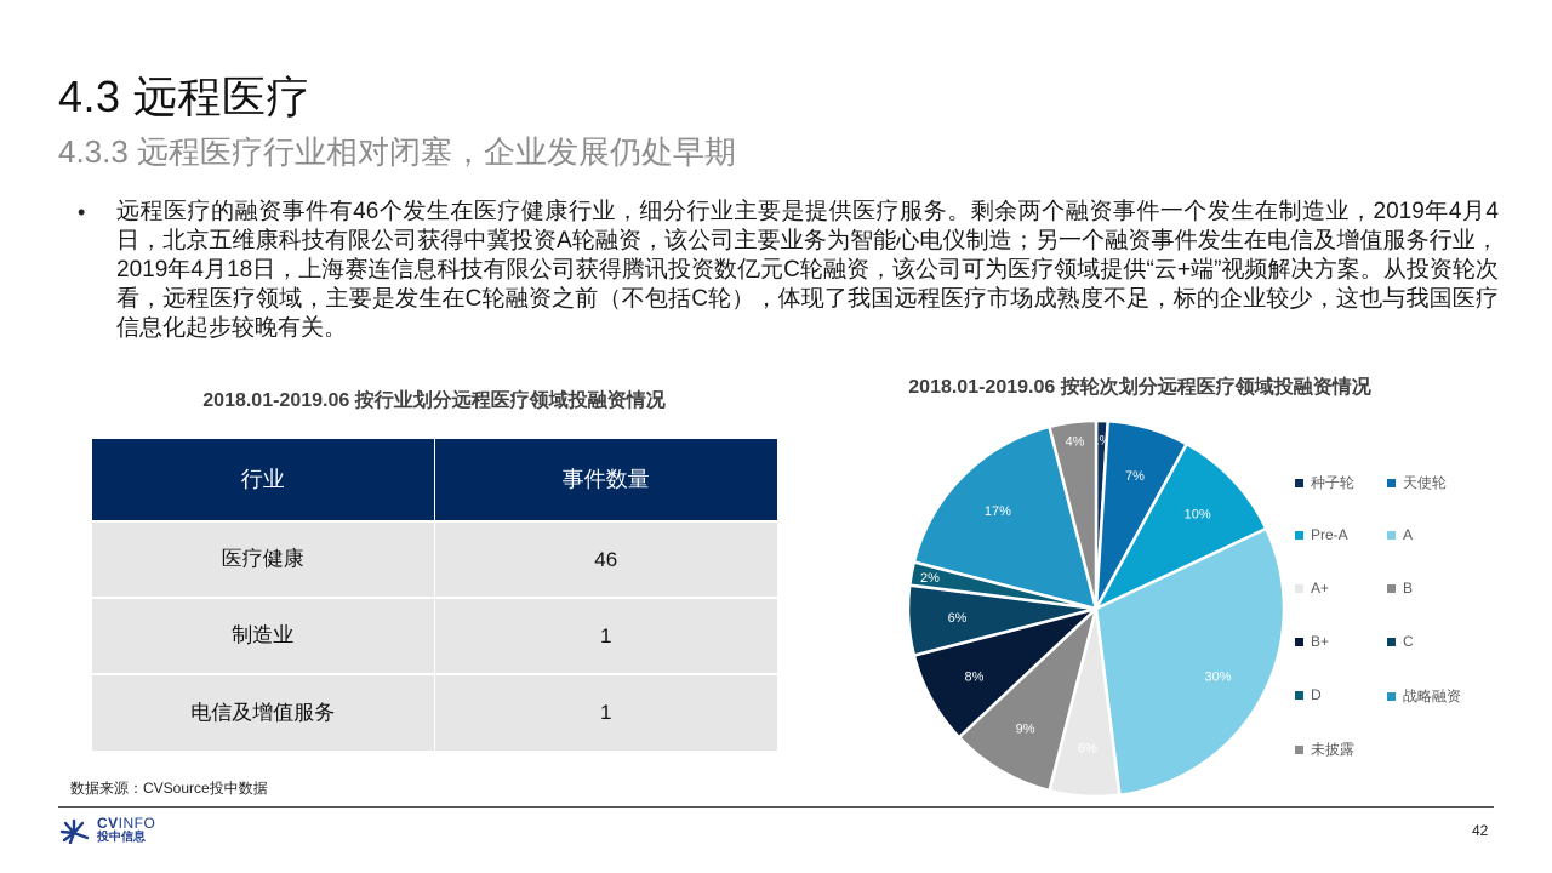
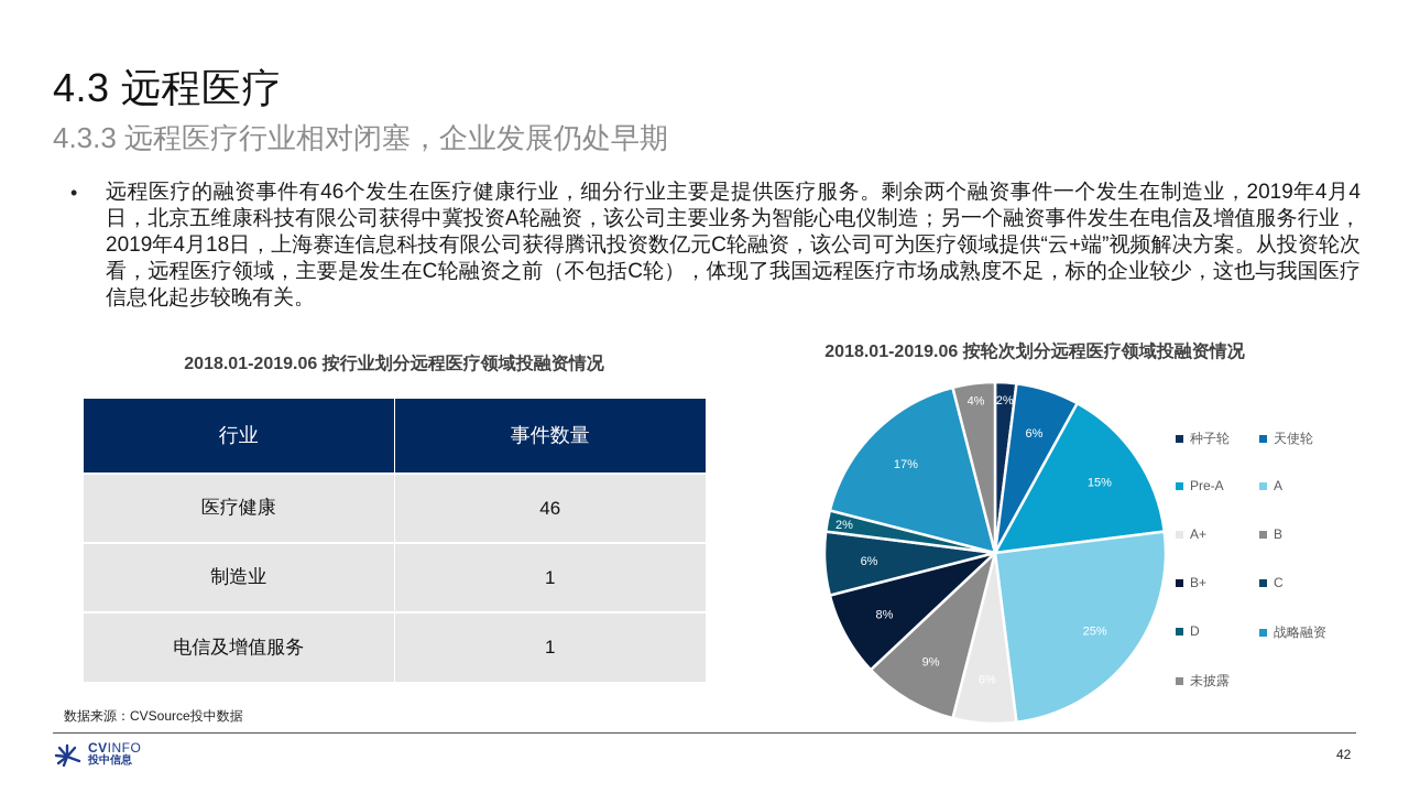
种子轮: 1% -> 2%
天使轮: 7% -> 6%
Pre-A: 10% -> 15%
A: 30% -> 25%
